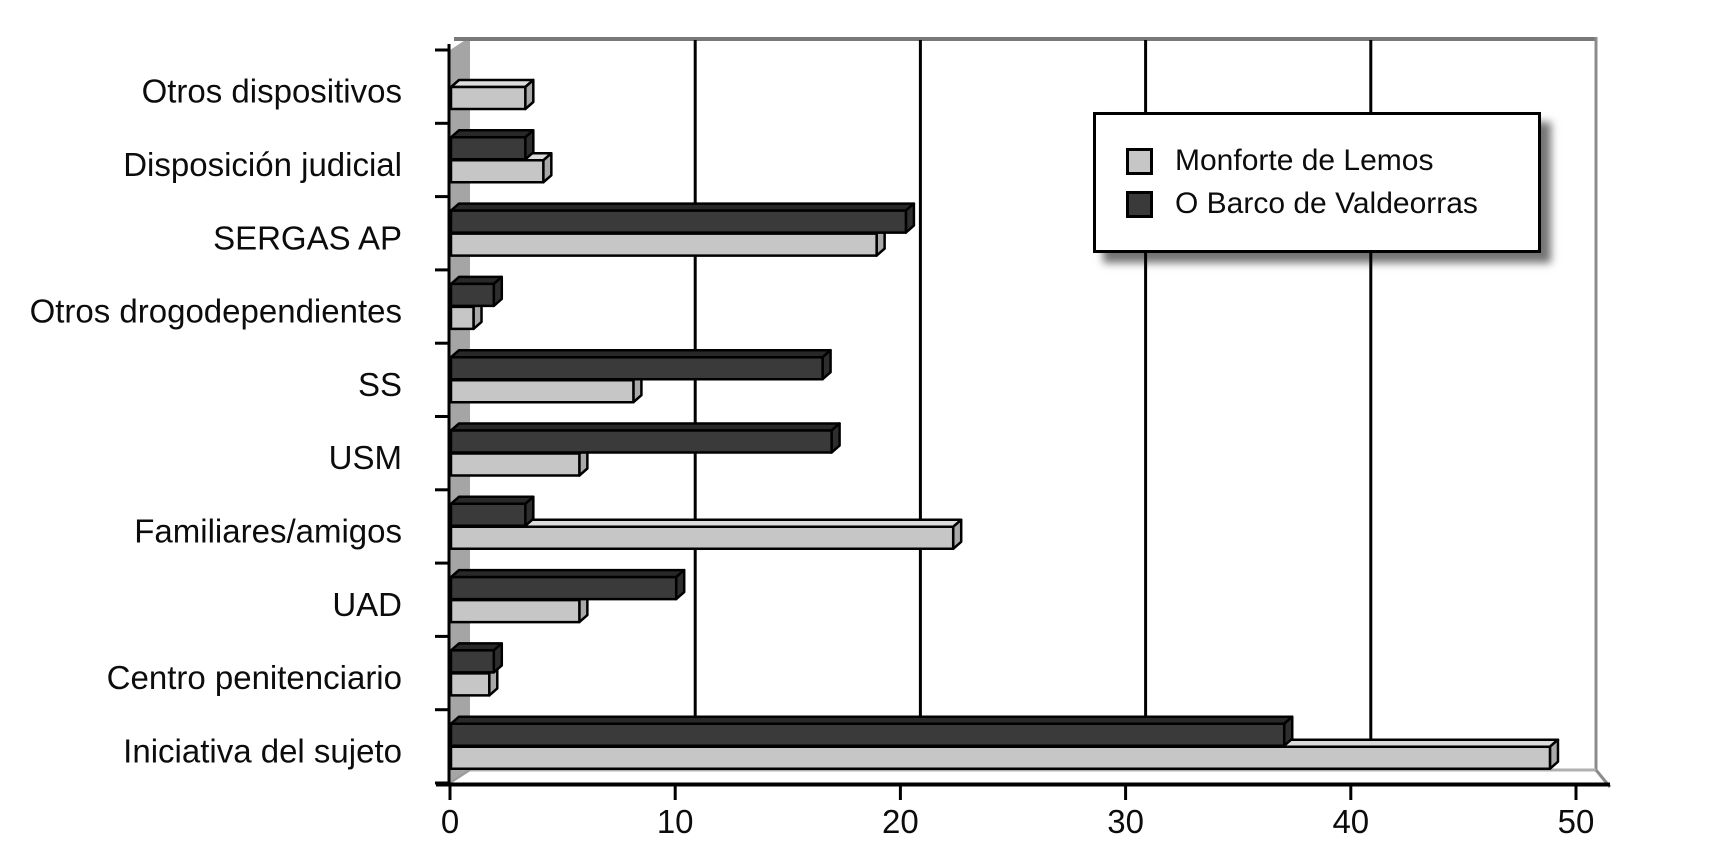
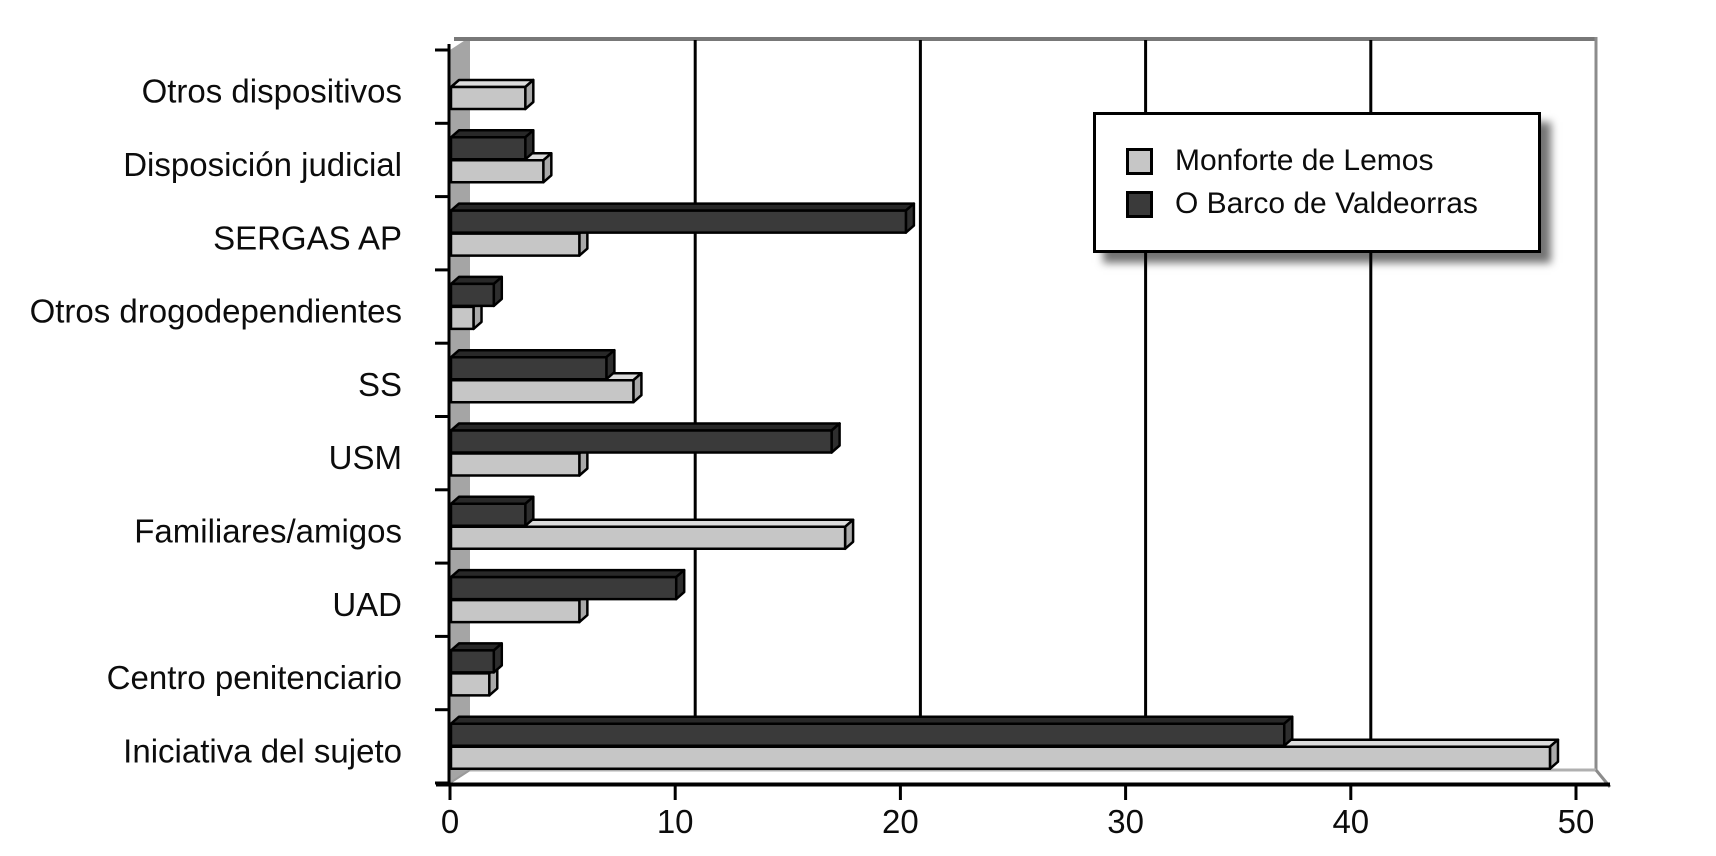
Monforte de Lemos/SERGAS AP: 18.9 -> 5.7
O Barco de Valdeorras/SS: 16.5 -> 6.9
Monforte de Lemos/Familiares/amigos: 22.3 -> 17.5
